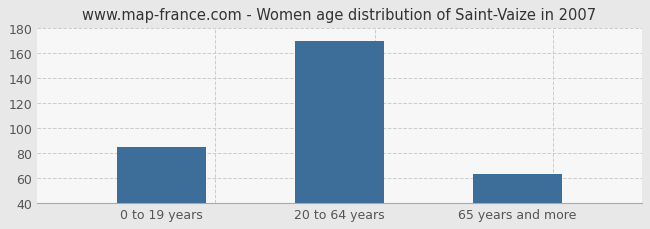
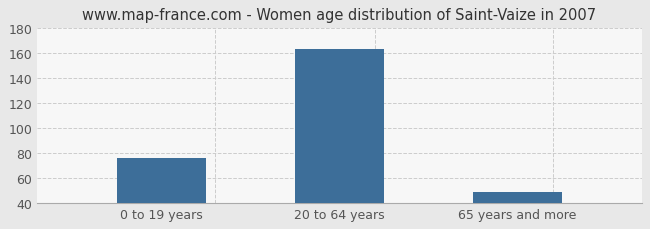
0 to 19 years: 85 -> 76
20 to 64 years: 169 -> 163
65 years and more: 63 -> 49
